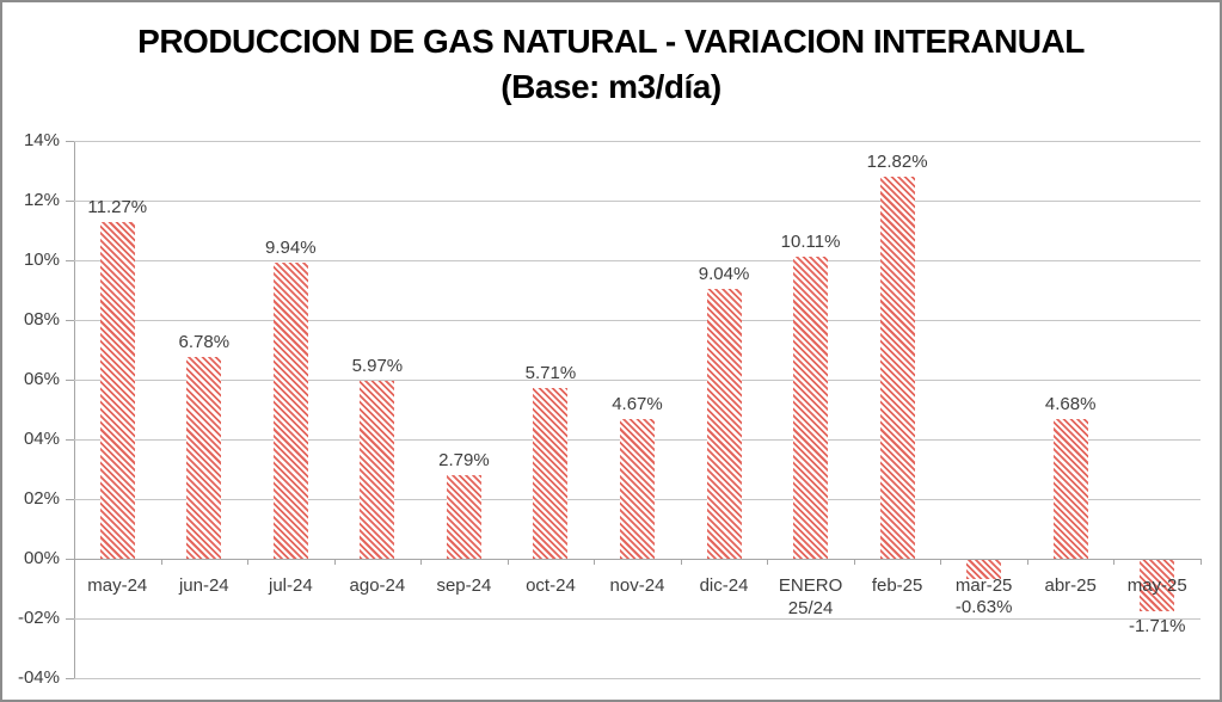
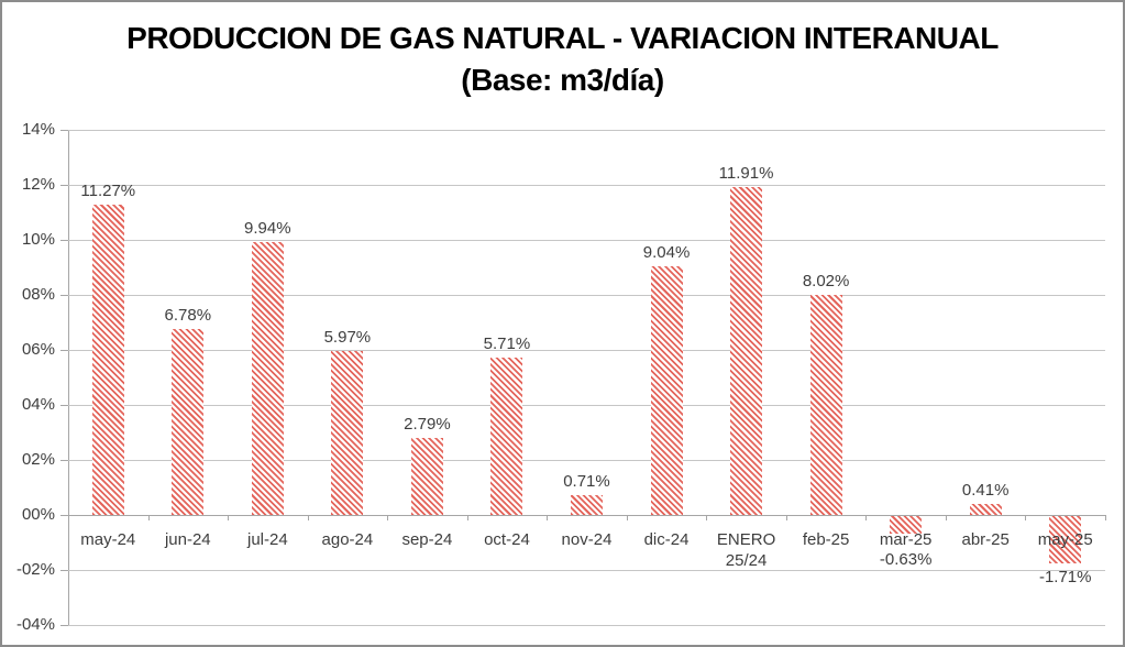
nov-24: 4.67% -> 0.71%
ENERO 25/24: 10.11% -> 11.91%
feb-25: 12.82% -> 8.02%
abr-25: 4.68% -> 0.41%
